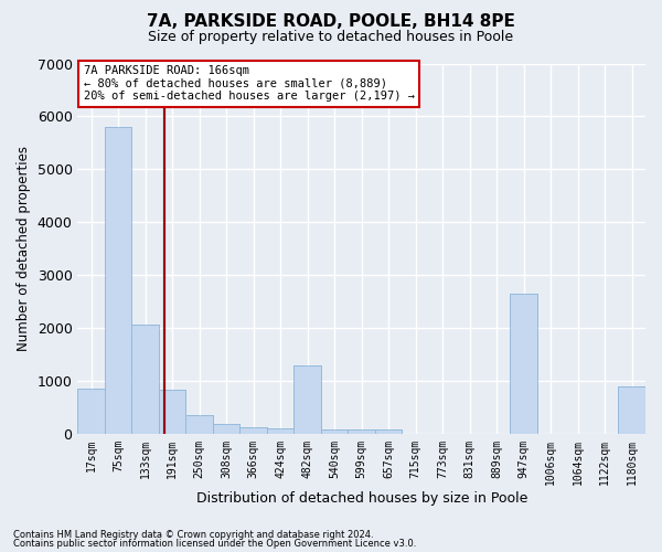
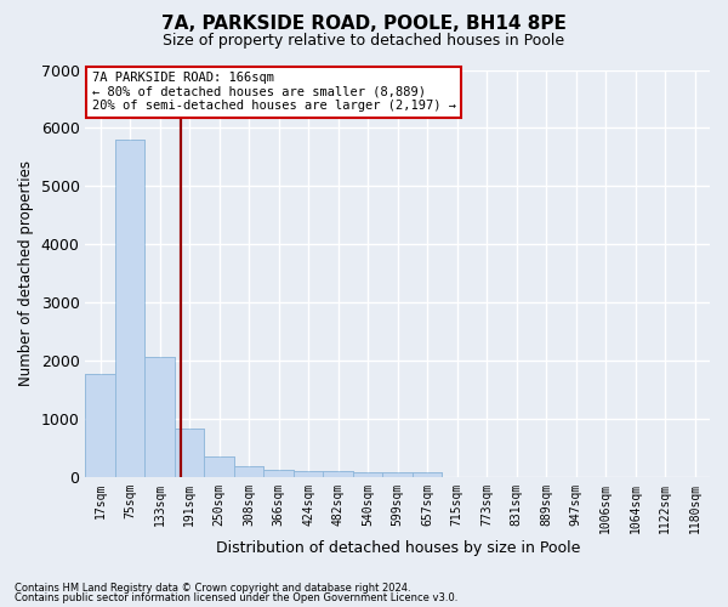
17sqm: 850 -> 1780
482sqm: 1300 -> 100
947sqm: 2650 -> 0
1180sqm: 900 -> 0
